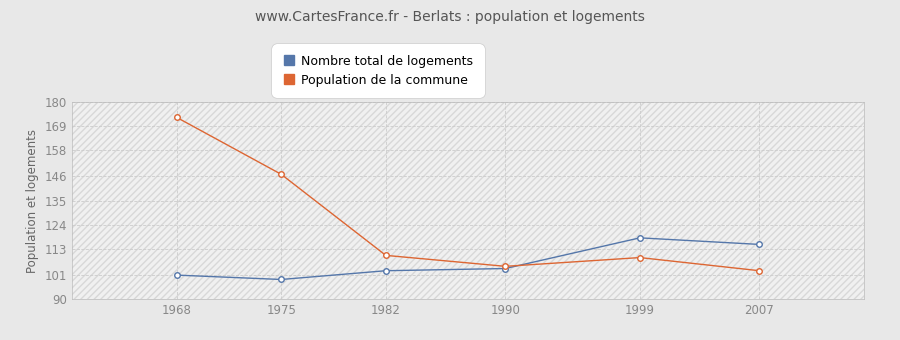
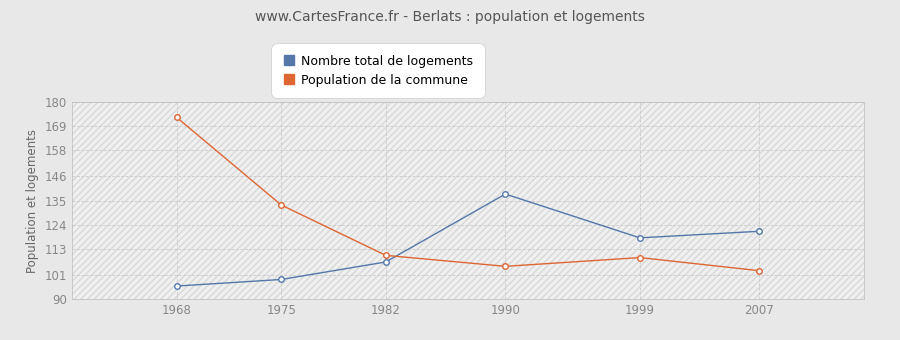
Nombre total de logements/1968: 101 -> 96
Population de la commune/1975: 147 -> 133
Nombre total de logements/1982: 103 -> 107
Nombre total de logements/1990: 104 -> 138
Nombre total de logements/2007: 115 -> 121
